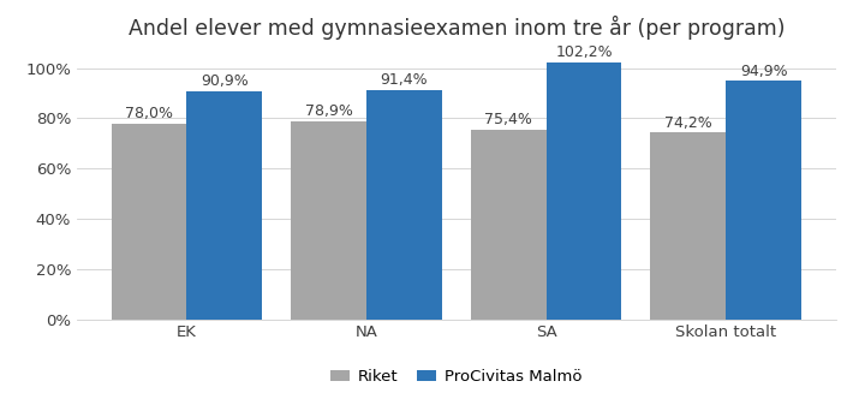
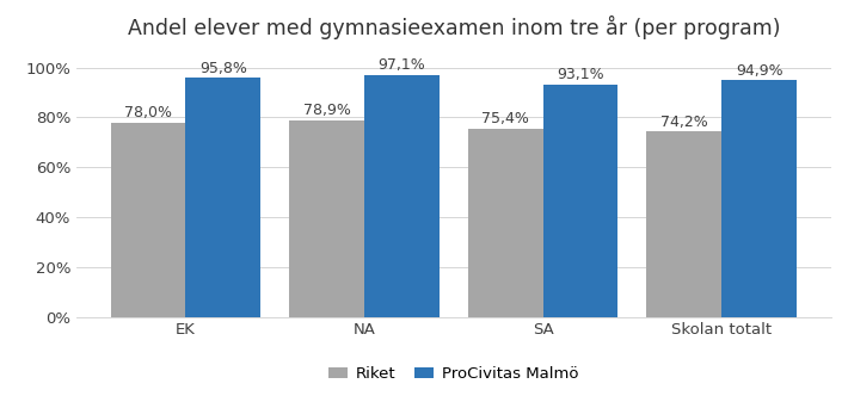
ProCivitas Malmö/EK: 90,9% -> 95,8%
ProCivitas Malmö/NA: 91,4% -> 97,1%
ProCivitas Malmö/SA: 102,2% -> 93,1%
